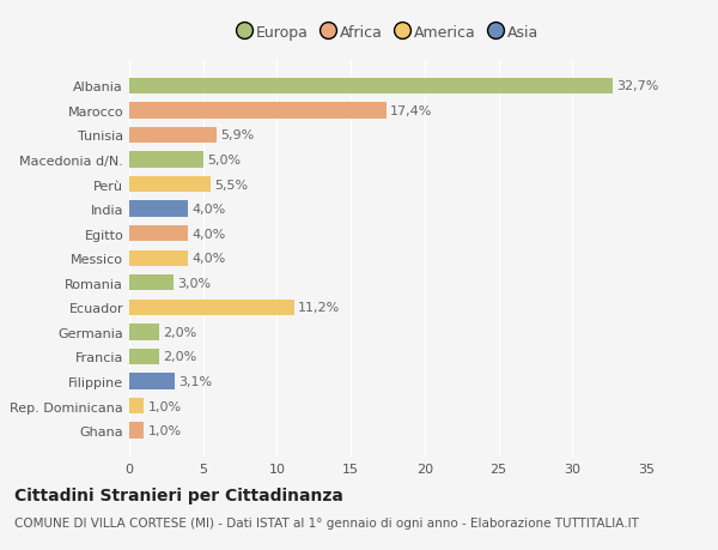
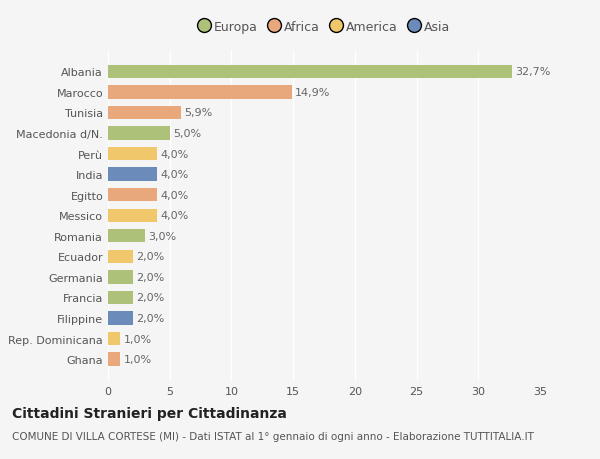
Marocco: 17,4% -> 14,9%
Perù: 5,5% -> 4,0%
Ecuador: 11,2% -> 2,0%
Filippine: 3,1% -> 2,0%
